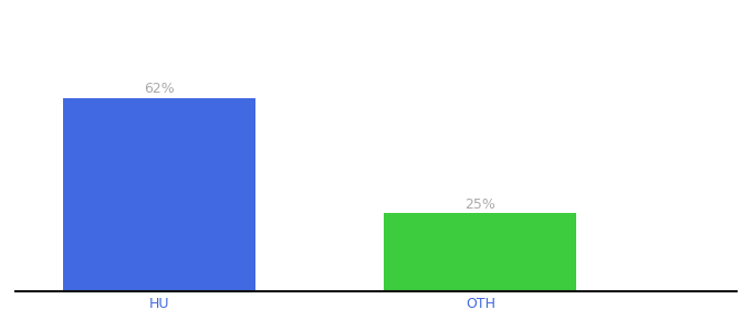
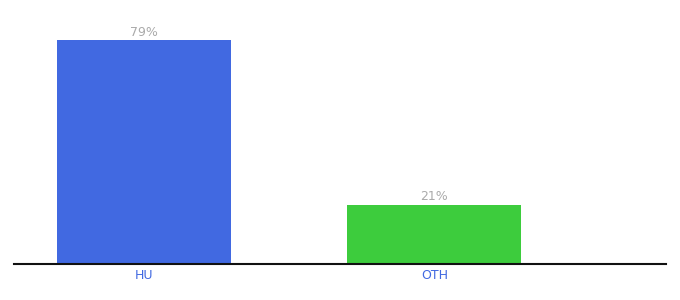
HU: 62% -> 79%
OTH: 25% -> 21%
